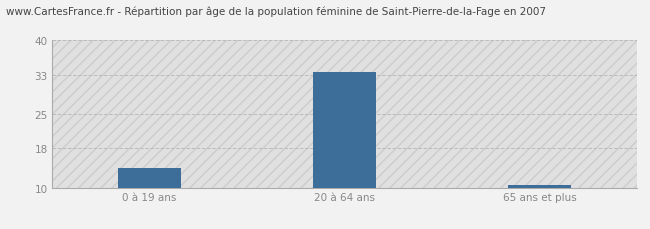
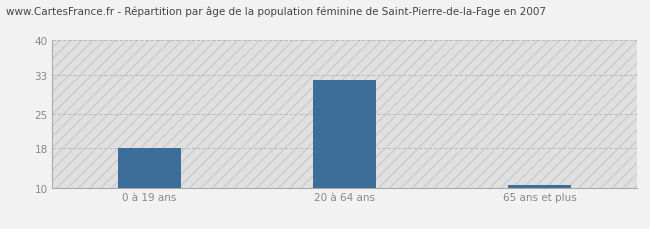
0 à 19 ans: 14.0 -> 18.0
20 à 64 ans: 33.5 -> 32.0
